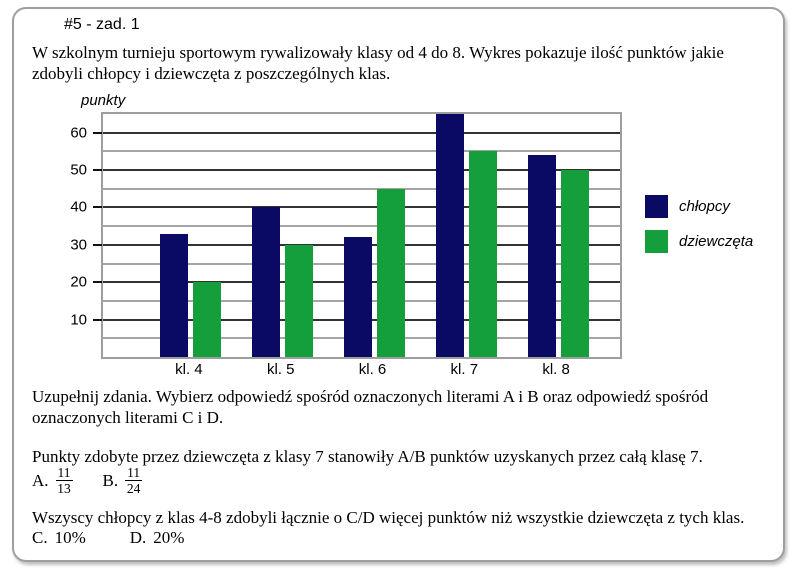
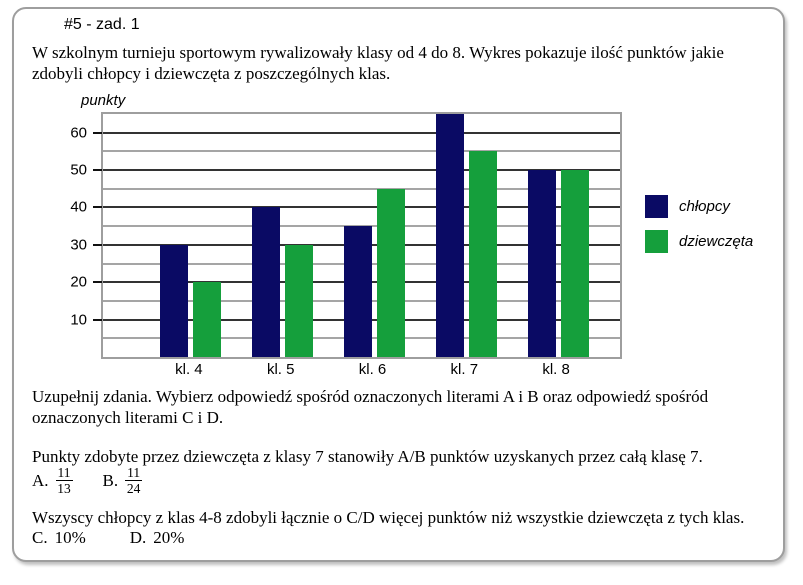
chłopcy/kl. 4: 33 -> 30
chłopcy/kl. 6: 32 -> 35
chłopcy/kl. 8: 54 -> 50
